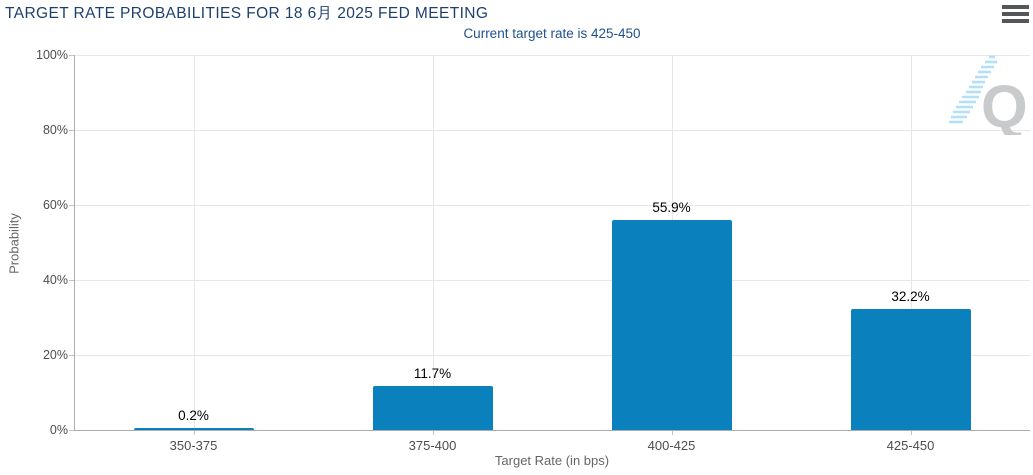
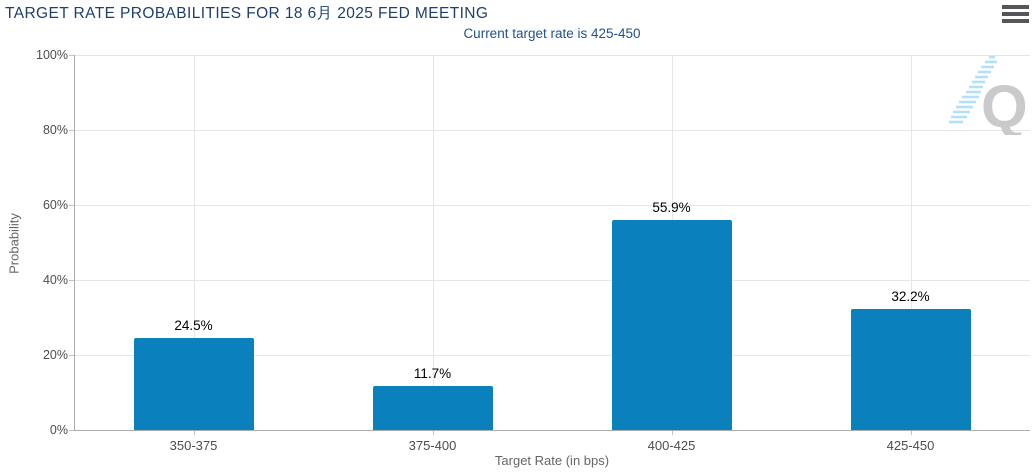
350-375: 0.2% -> 24.5%
